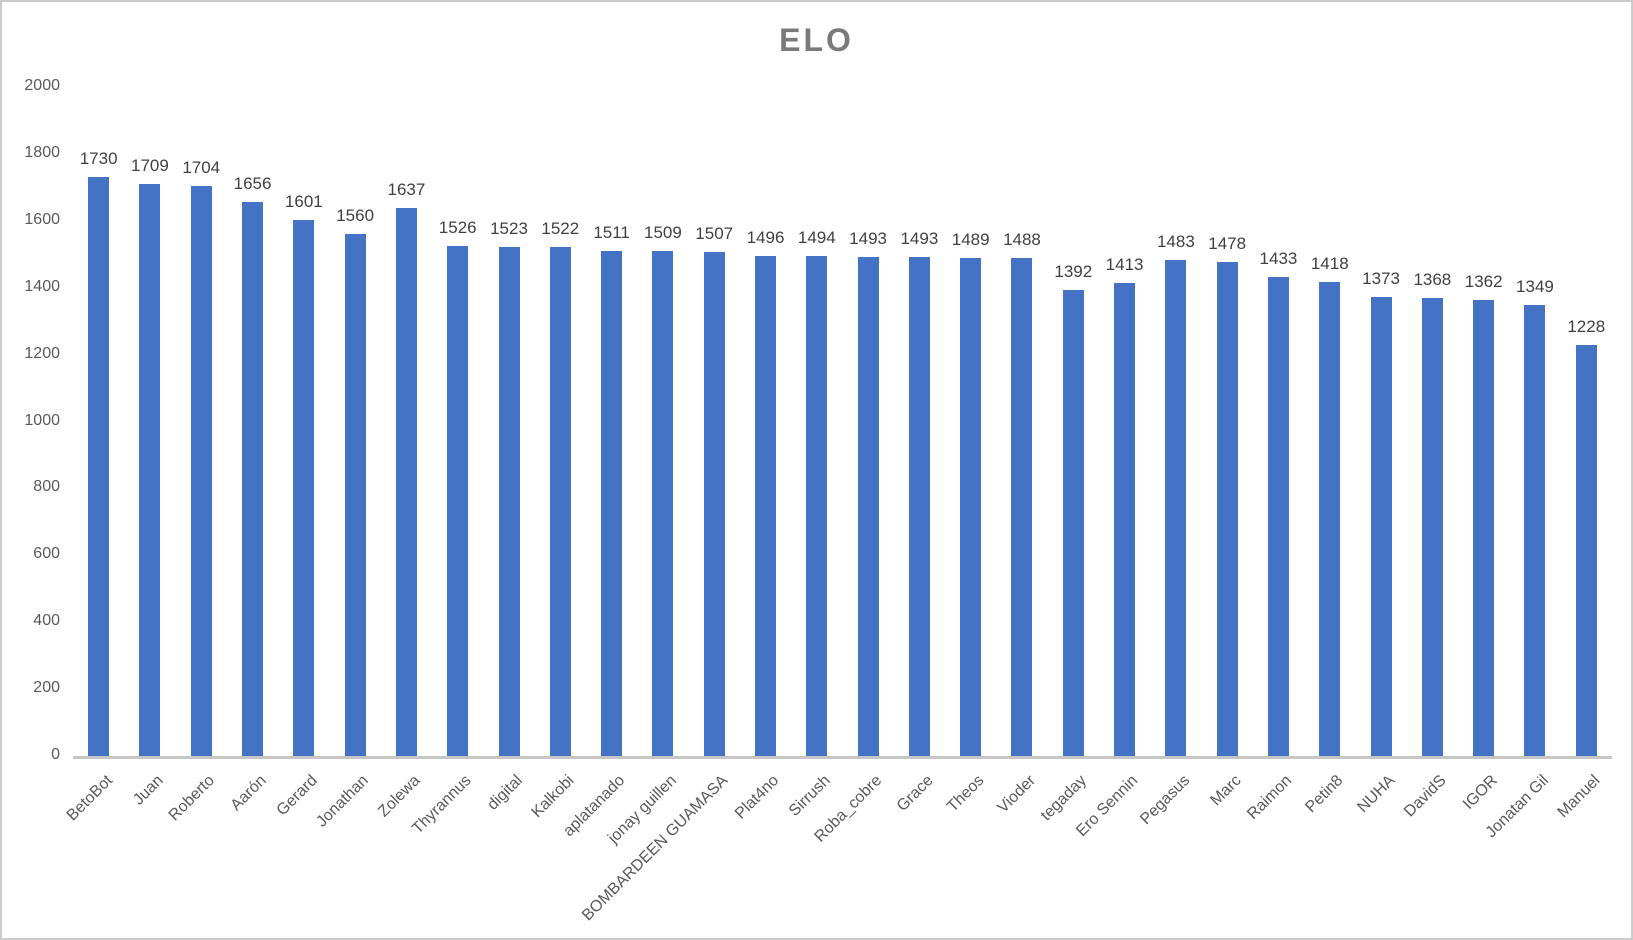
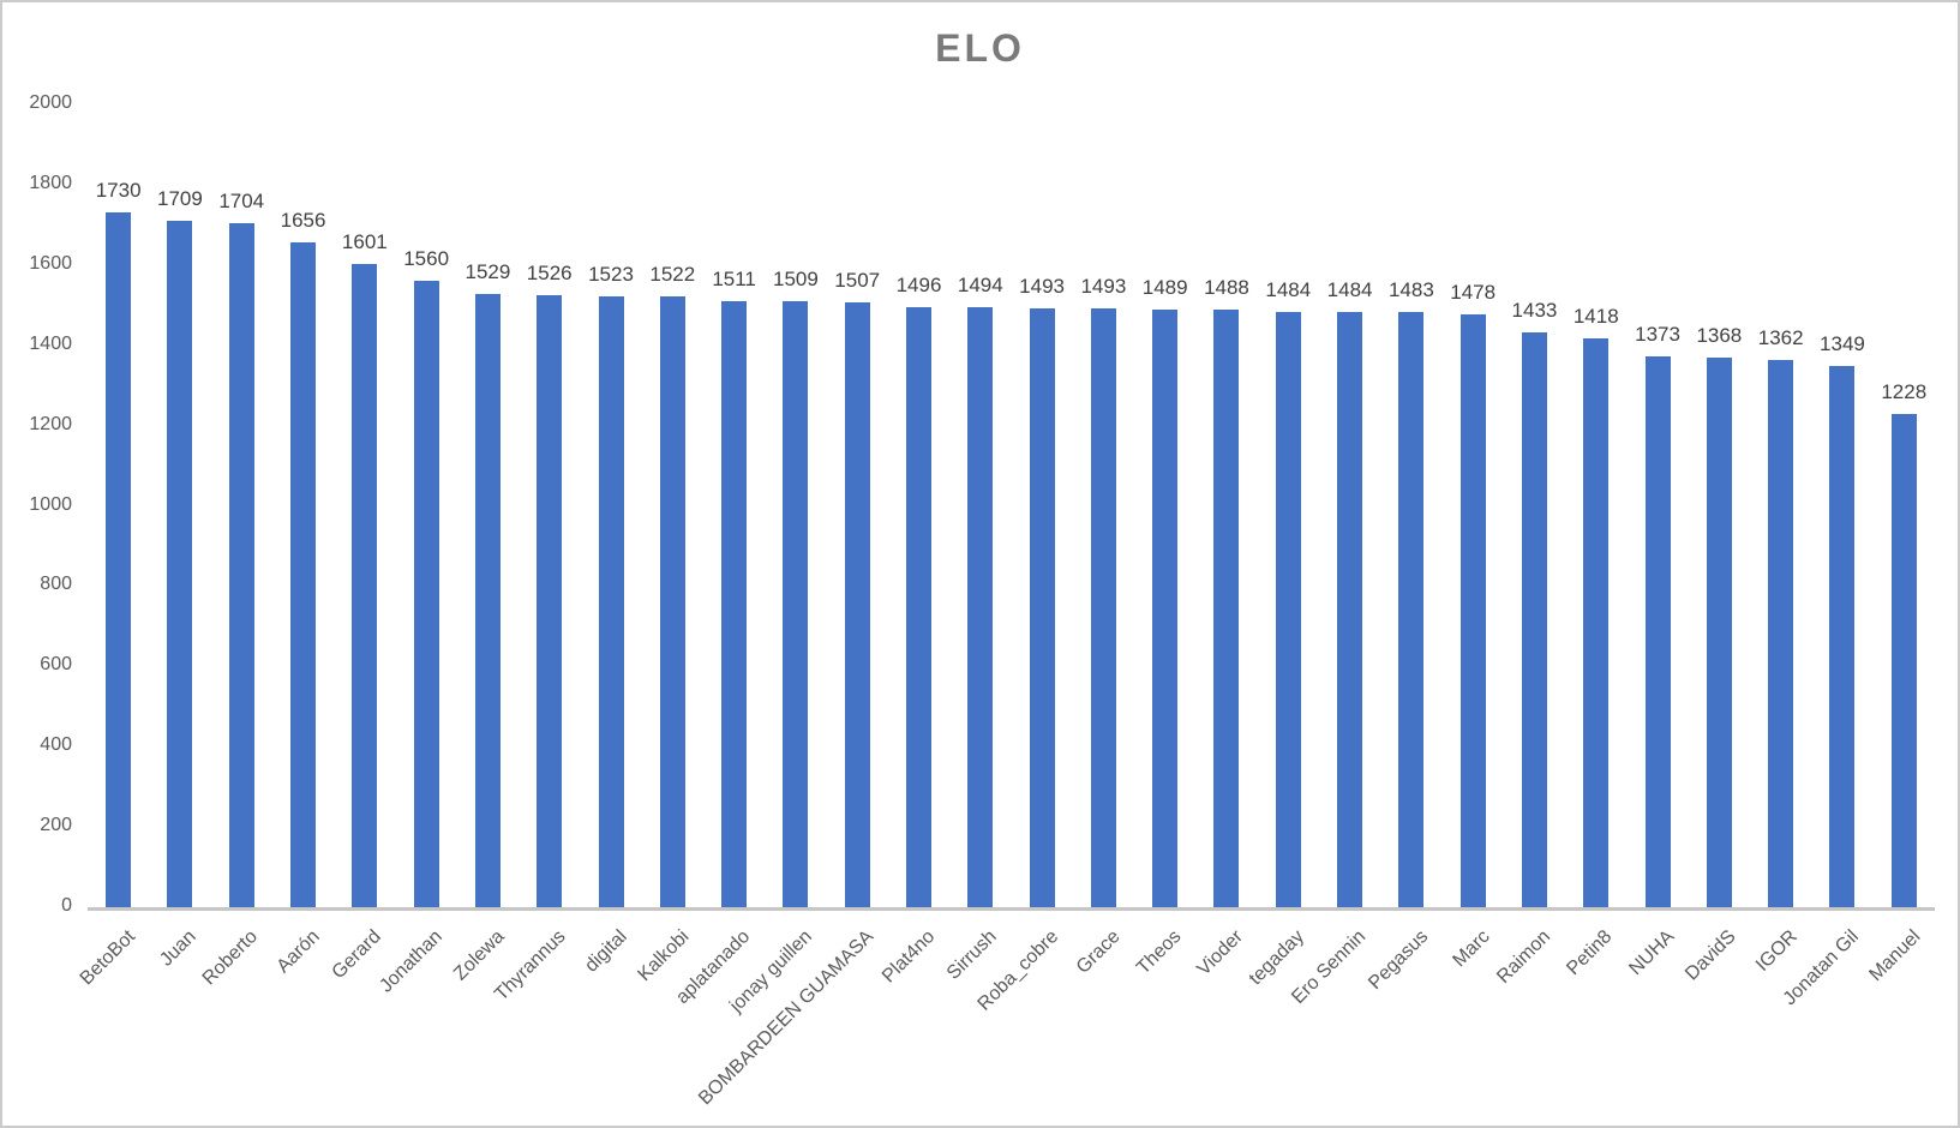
Zolewa: 1637 -> 1529
tegaday: 1392 -> 1484
Ero Sennin: 1413 -> 1484
